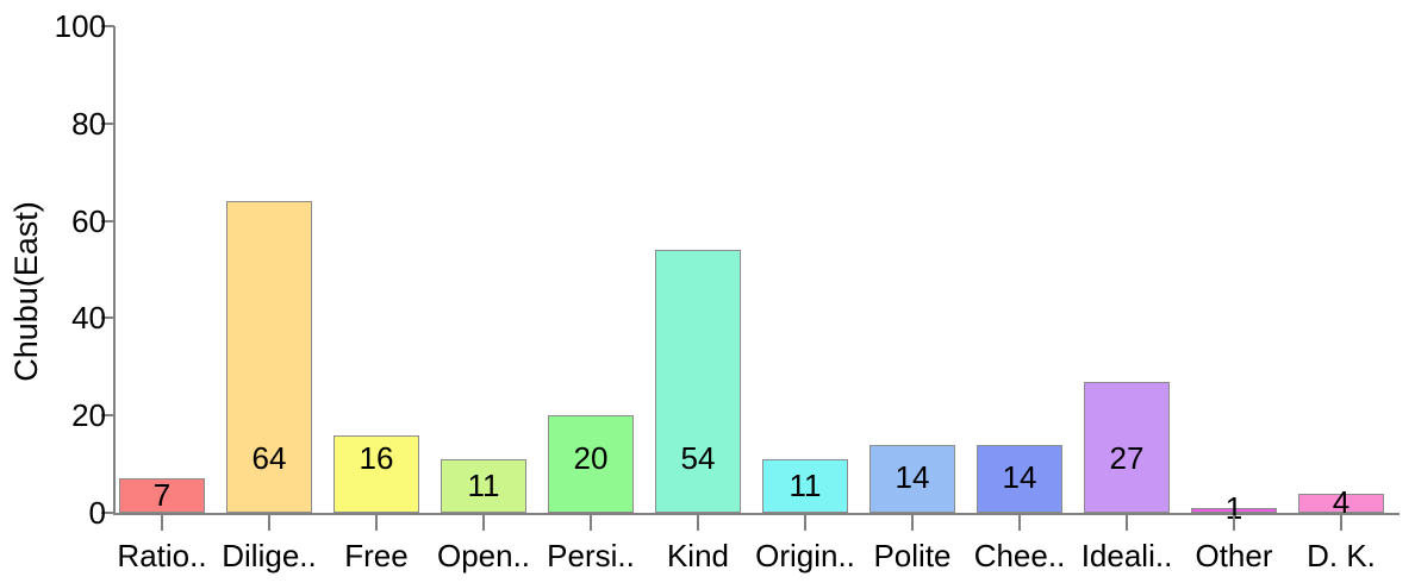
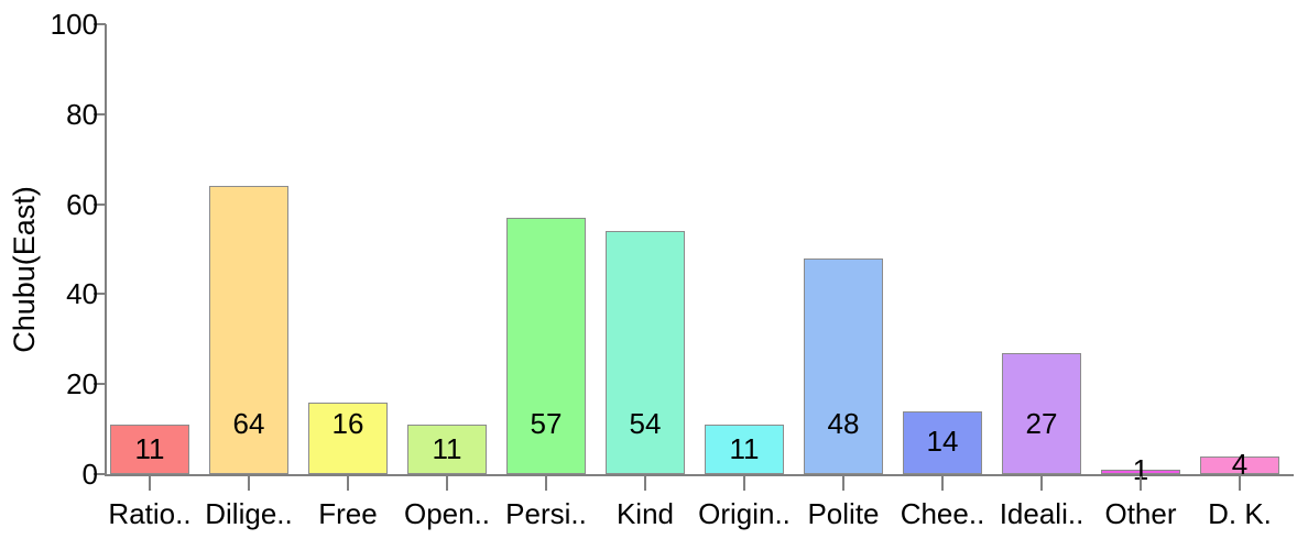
Ratio..: 7 -> 11
Persi..: 20 -> 57
Polite: 14 -> 48
